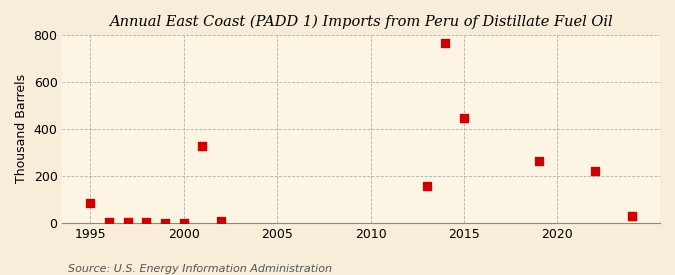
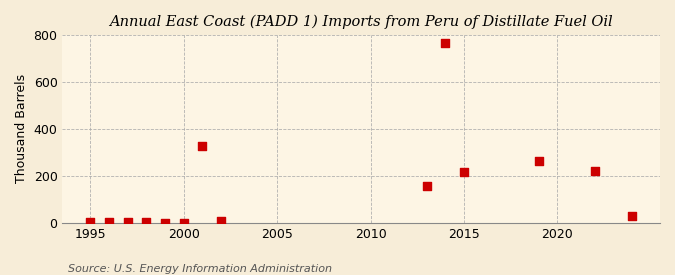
1995: 85 -> 2
2015: 445 -> 215
